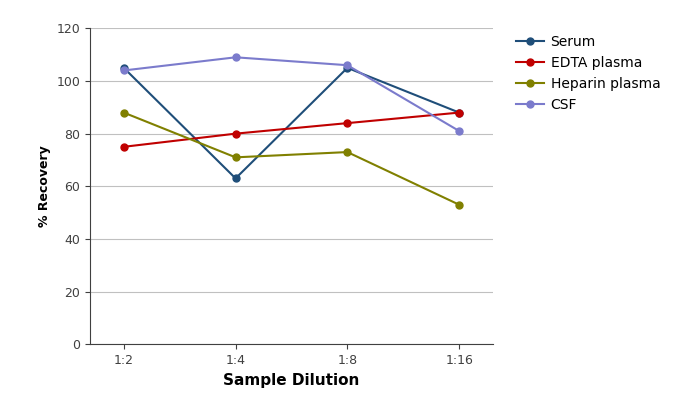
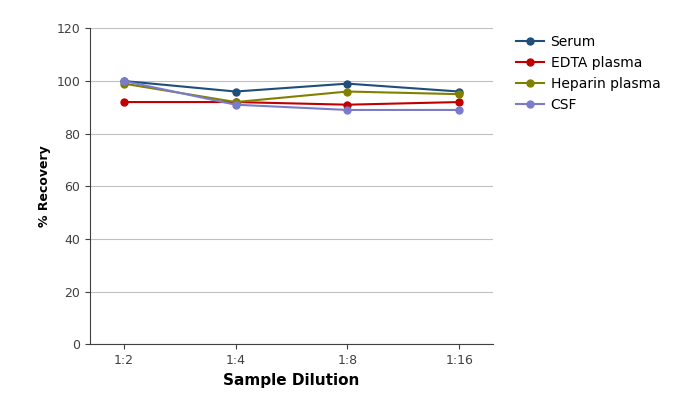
Serum/1:2: 105 -> 100
EDTA plasma/1:2: 75 -> 92
Heparin plasma/1:2: 88 -> 99
CSF/1:2: 104 -> 100
Serum/1:4: 63 -> 96
EDTA plasma/1:4: 80 -> 92
Heparin plasma/1:4: 71 -> 92
CSF/1:4: 109 -> 91
Serum/1:8: 105 -> 99
EDTA plasma/1:8: 84 -> 91
Heparin plasma/1:8: 73 -> 96
CSF/1:8: 106 -> 89
Serum/1:16: 88 -> 96
EDTA plasma/1:16: 88 -> 92
Heparin plasma/1:16: 53 -> 95
CSF/1:16: 81 -> 89
